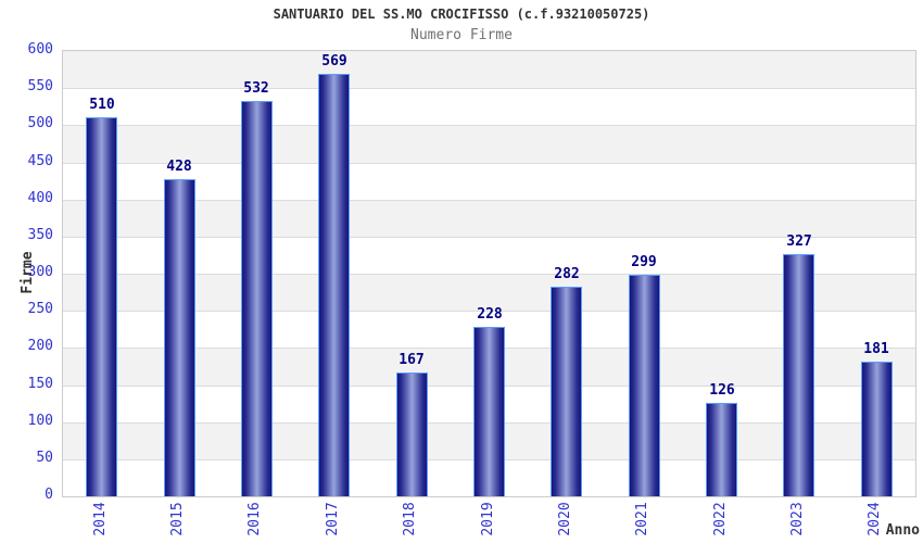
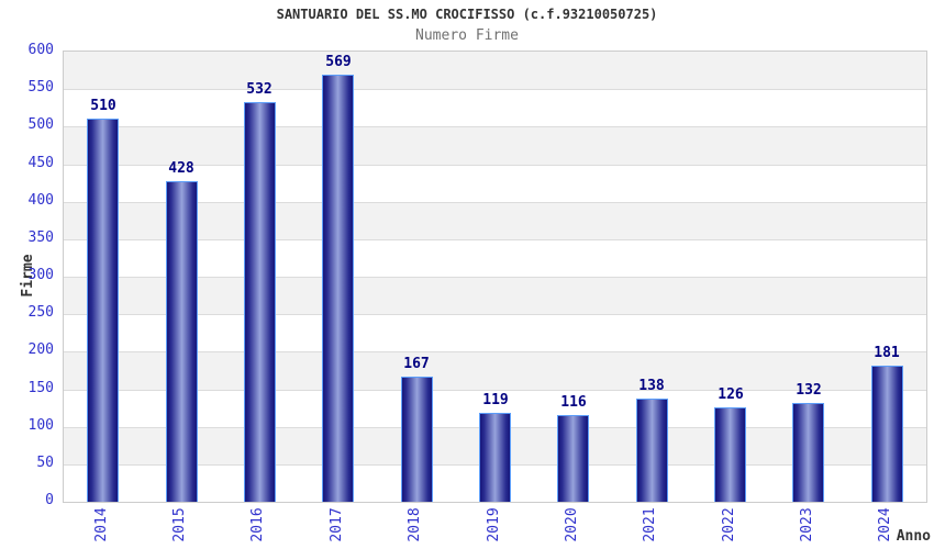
2019: 228 -> 119
2020: 282 -> 116
2021: 299 -> 138
2023: 327 -> 132
